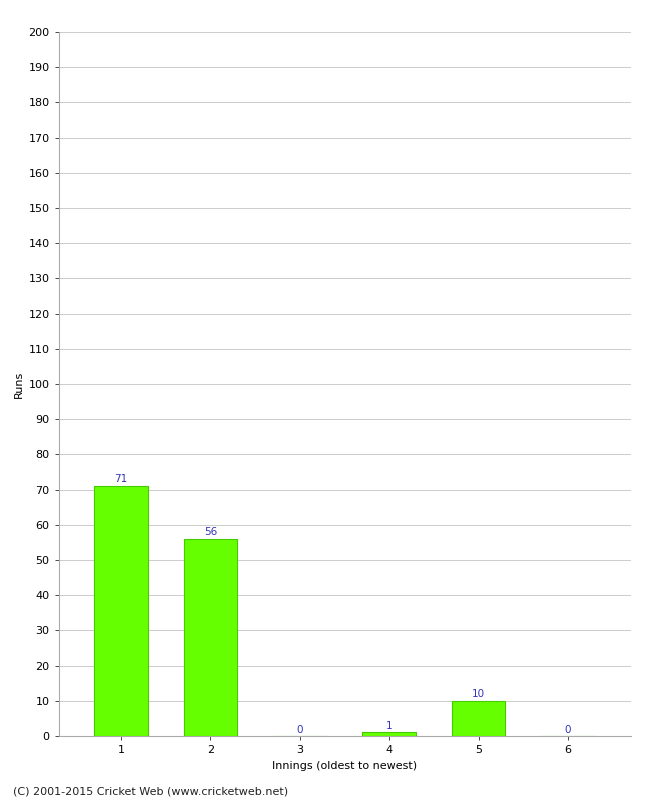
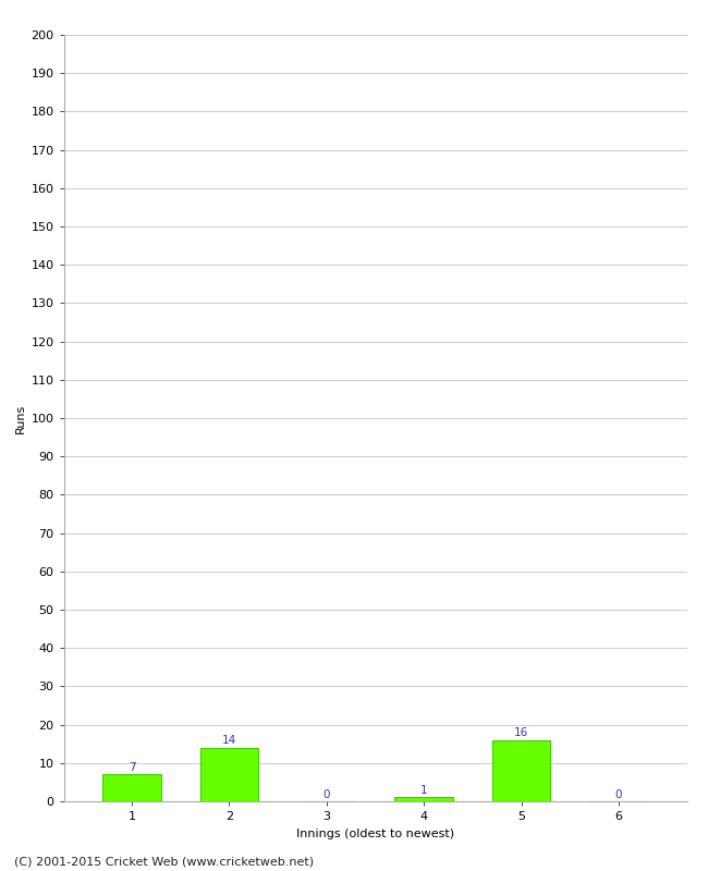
1: 71 -> 7
2: 56 -> 14
5: 10 -> 16
